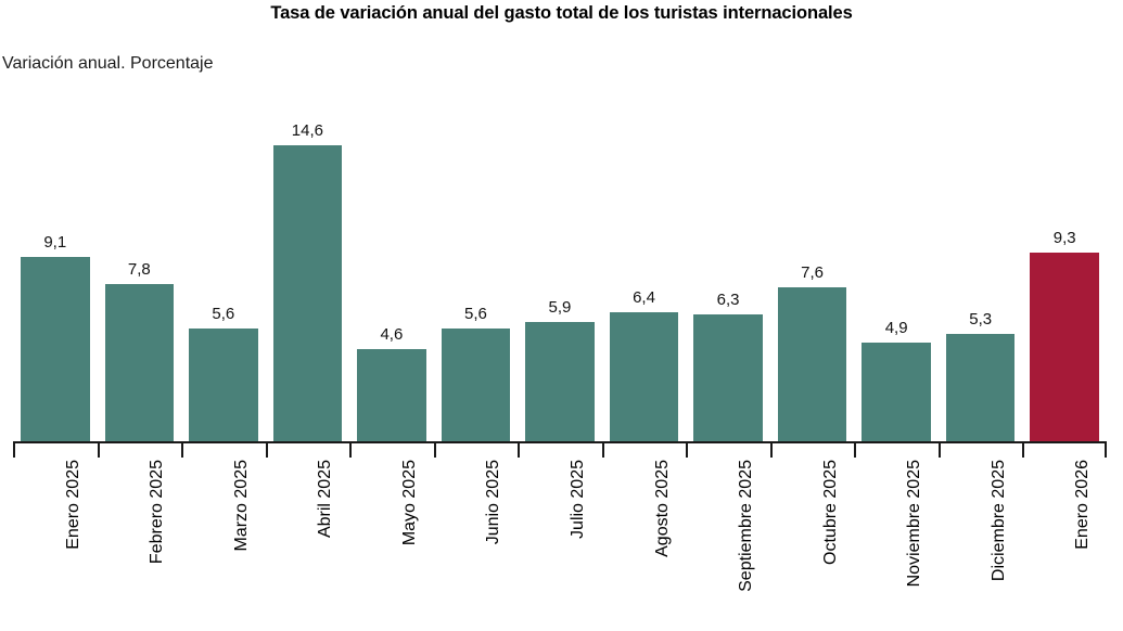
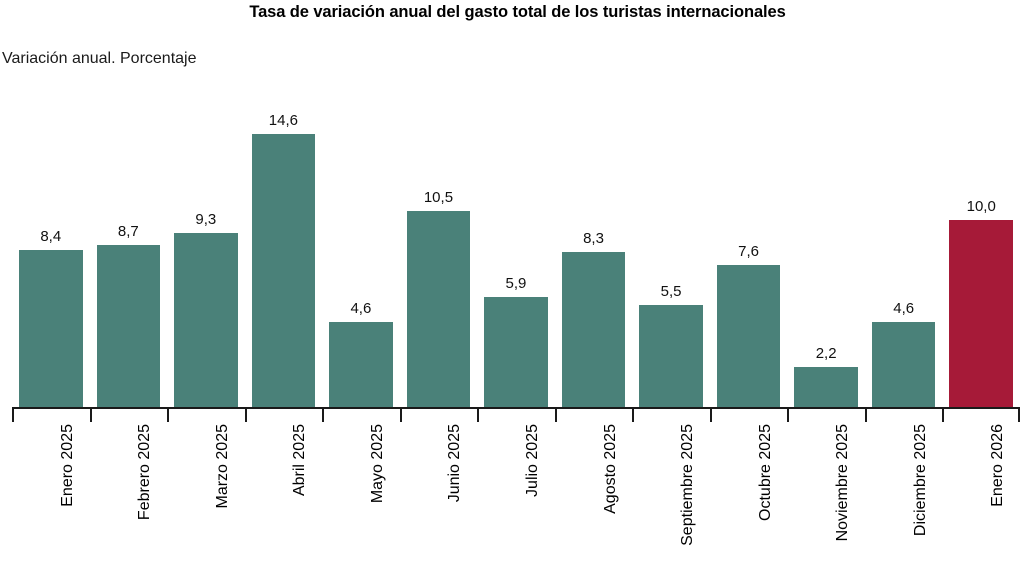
Enero 2025: 9,1 -> 8,4
Febrero 2025: 7,8 -> 8,7
Marzo 2025: 5,6 -> 9,3
Junio 2025: 5,6 -> 10,5
Agosto 2025: 6,4 -> 8,3
Septiembre 2025: 6,3 -> 5,5
Noviembre 2025: 4,9 -> 2,2
Diciembre 2025: 5,3 -> 4,6
Enero 2026: 9,3 -> 10,0
